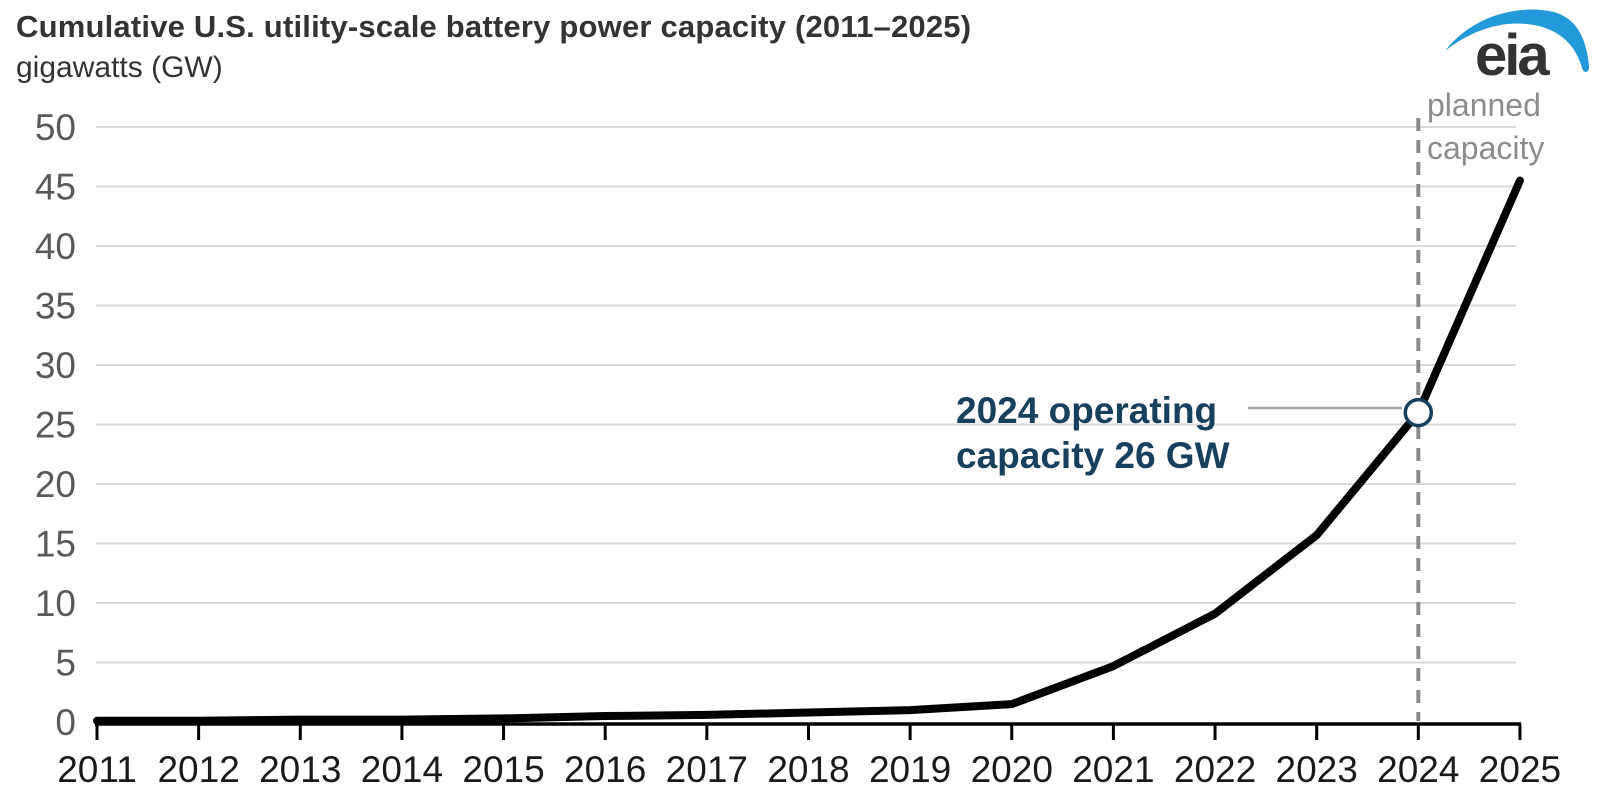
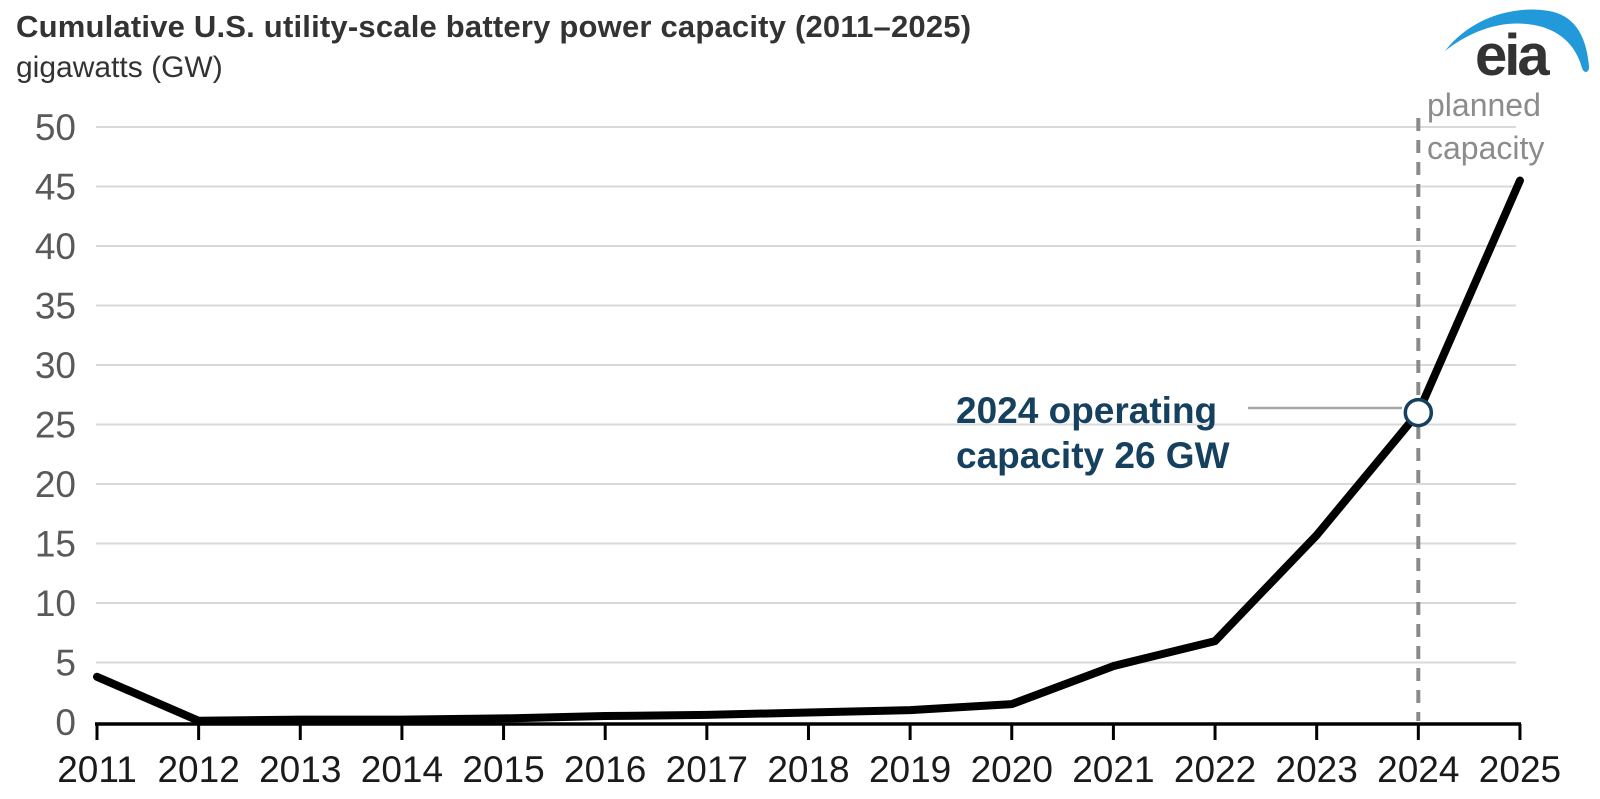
2011: 0.1 -> 3.8
2022: 9.1 -> 6.8
